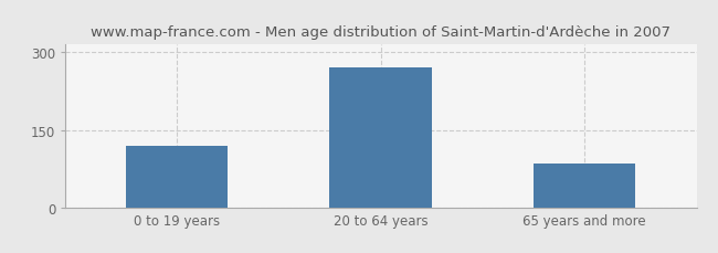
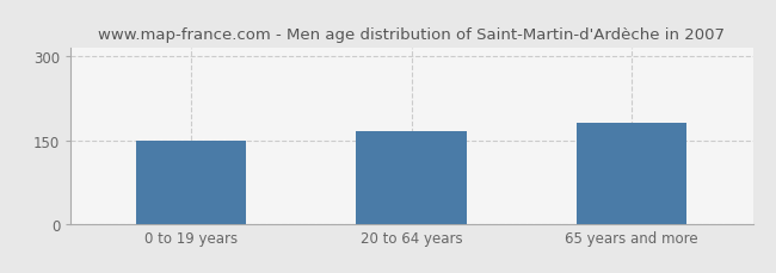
0 to 19 years: 120 -> 150
20 to 64 years: 270 -> 165
65 years and more: 85 -> 180
